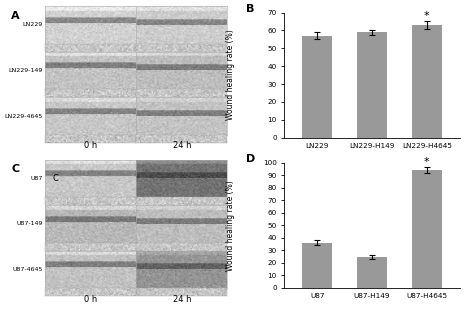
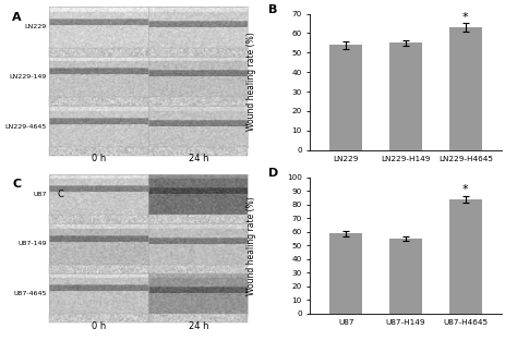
LN229: 57 -> 54
LN229-H149: 59 -> 55
U87: 36 -> 59
U87-H149: 25 -> 55
U87-H4645: 94 -> 84
